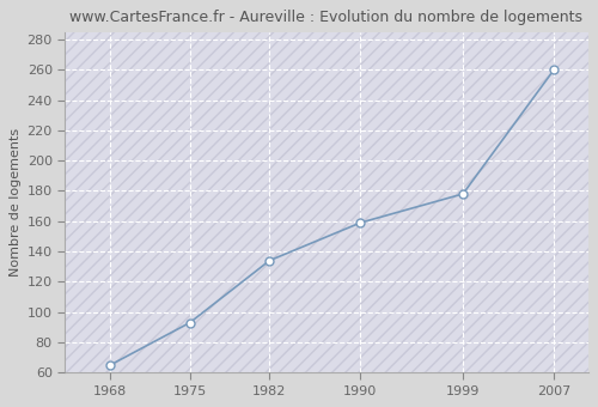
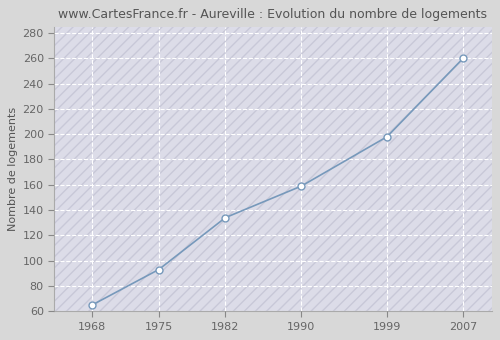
1999: 178 -> 198
